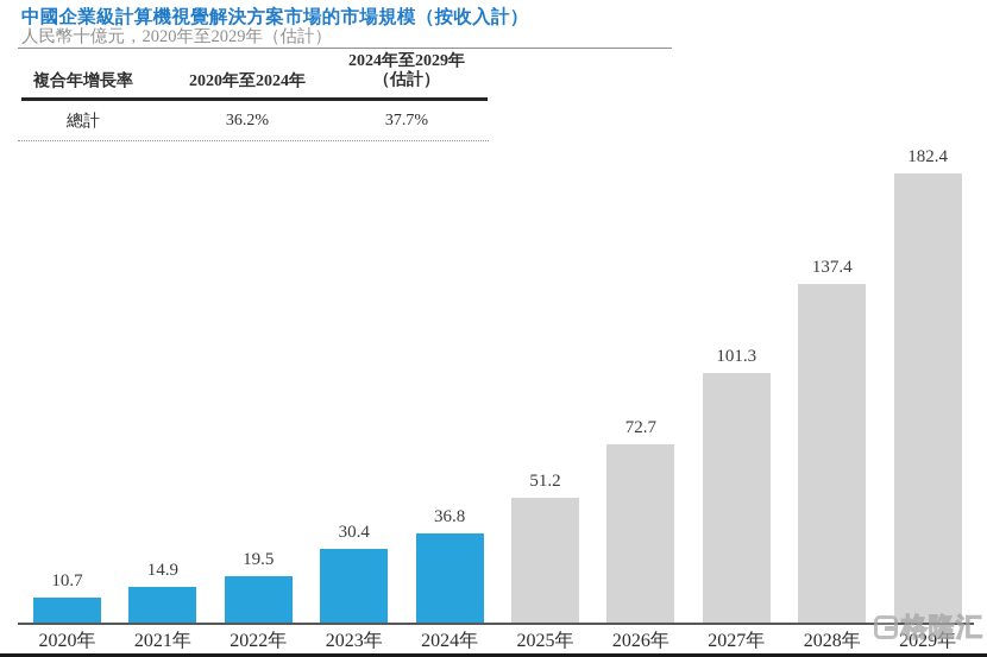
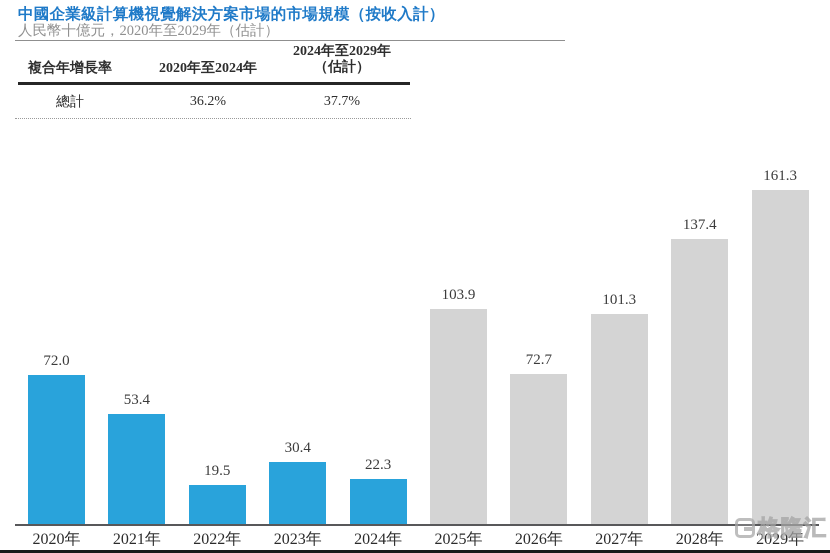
2020年: 10.7 -> 72.0
2021年: 14.9 -> 53.4
2024年: 36.8 -> 22.3
2025年: 51.2 -> 103.9
2029年: 182.4 -> 161.3
